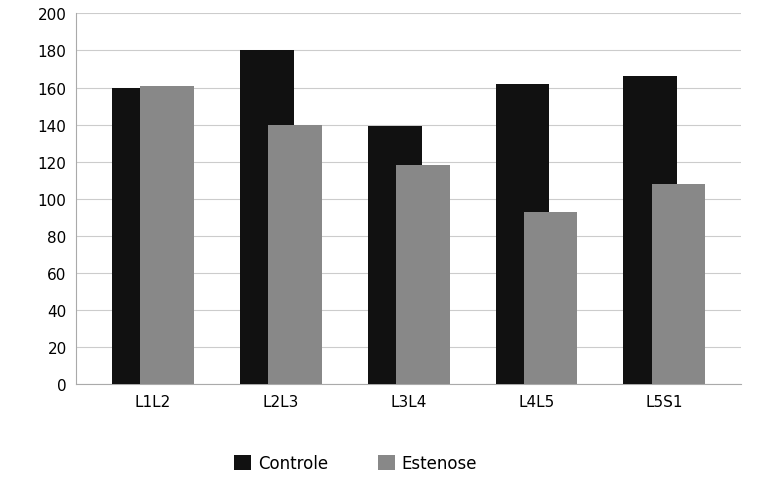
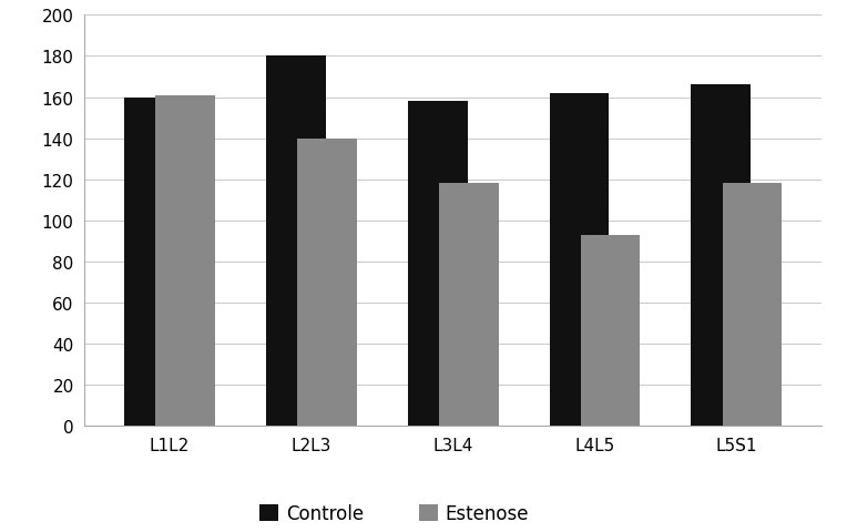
Controle/L3L4: 139 -> 158
Estenose/L5S1: 108 -> 118
